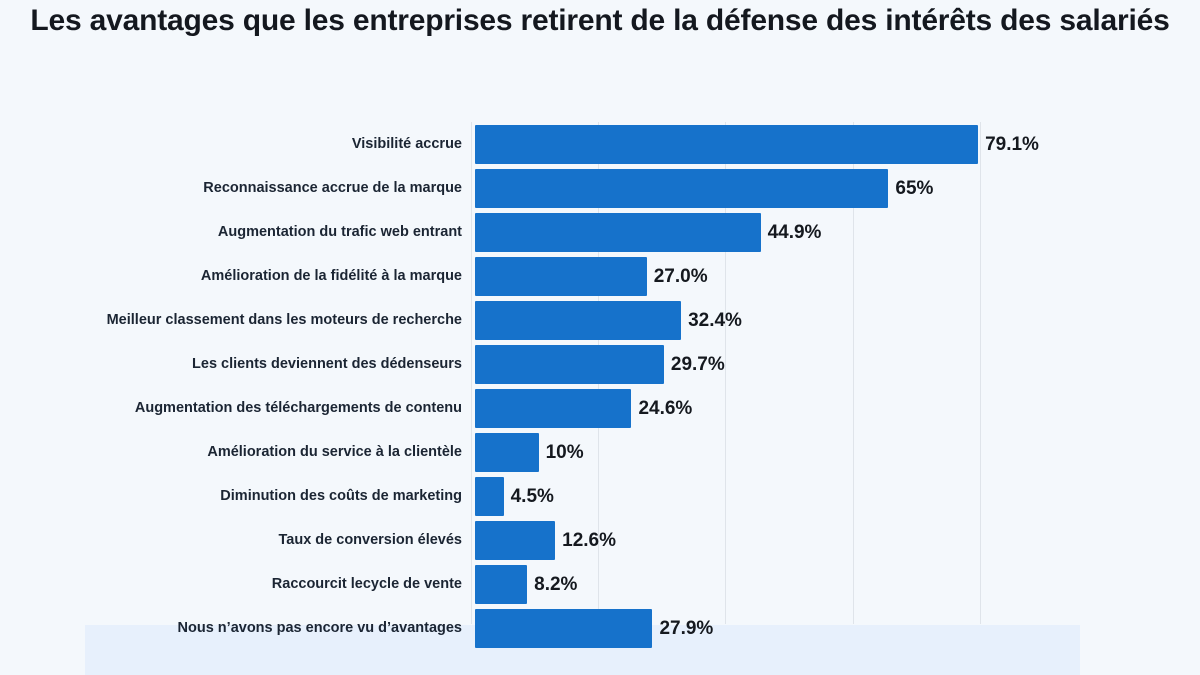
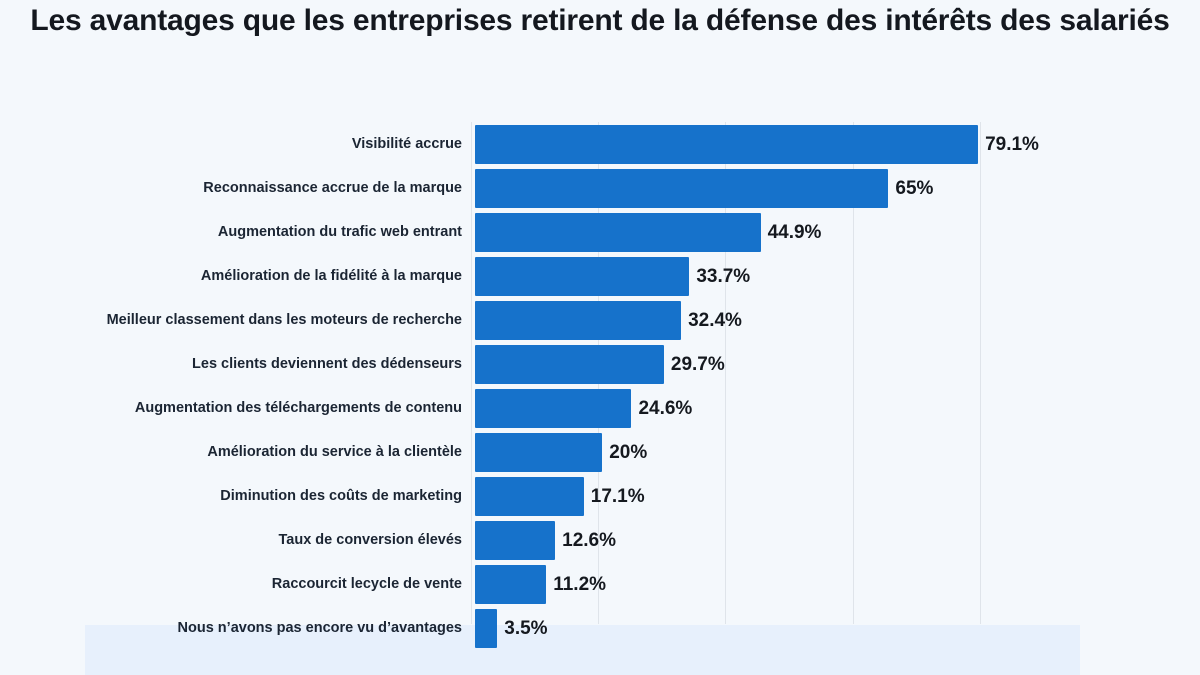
Amélioration de la fidélité à la marque: 27.0% -> 33.7%
Amélioration du service à la clientèle: 10% -> 20%
Diminution des coûts de marketing: 4.5% -> 17.1%
Raccourcit lecycle de vente: 8.2% -> 11.2%
Nous n’avons pas encore vu d’avantages: 27.9% -> 3.5%
